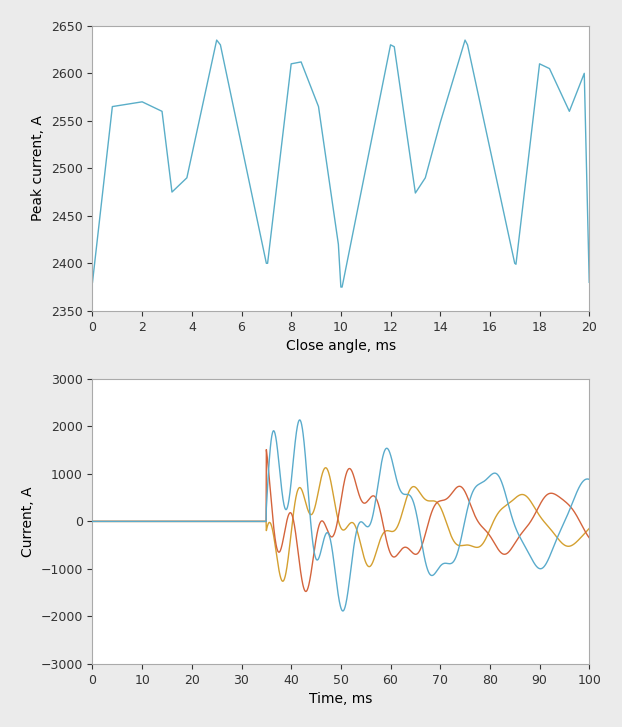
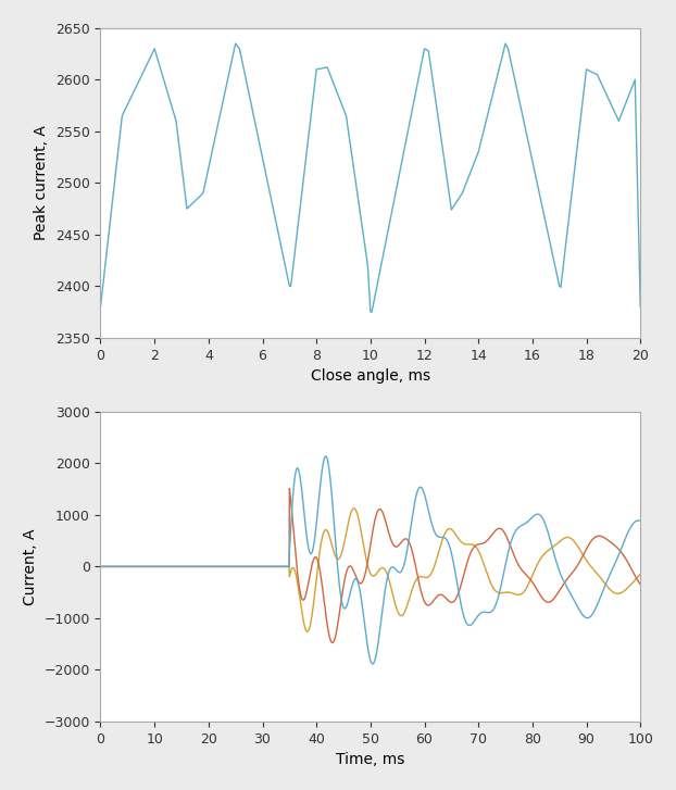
2: 2570 -> 2630
14: 2548 -> 2530
